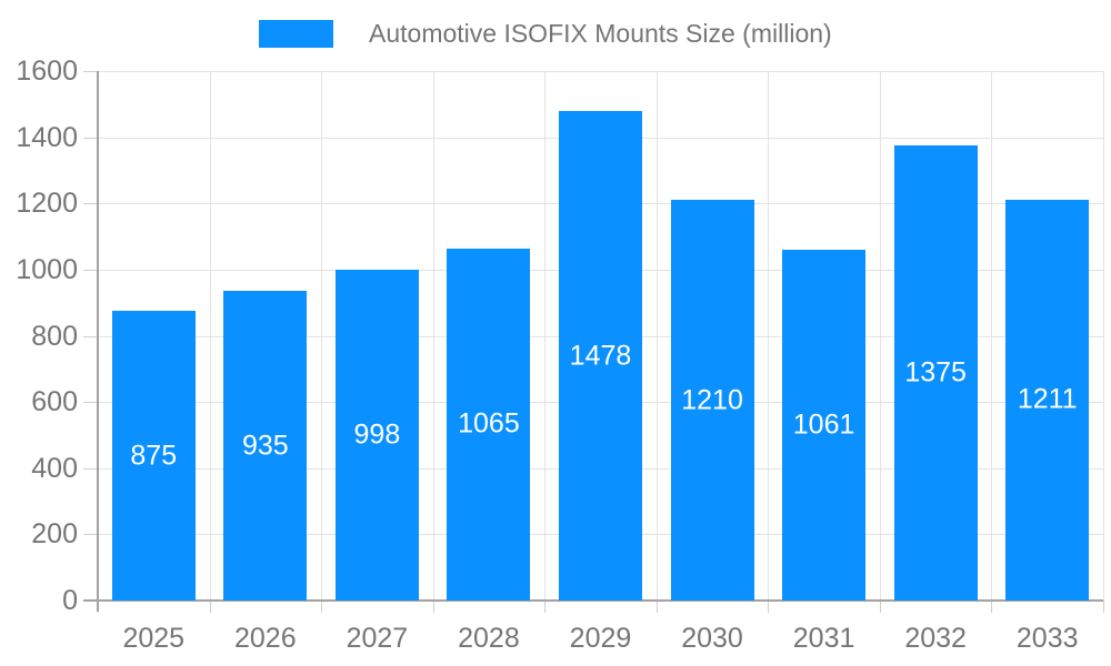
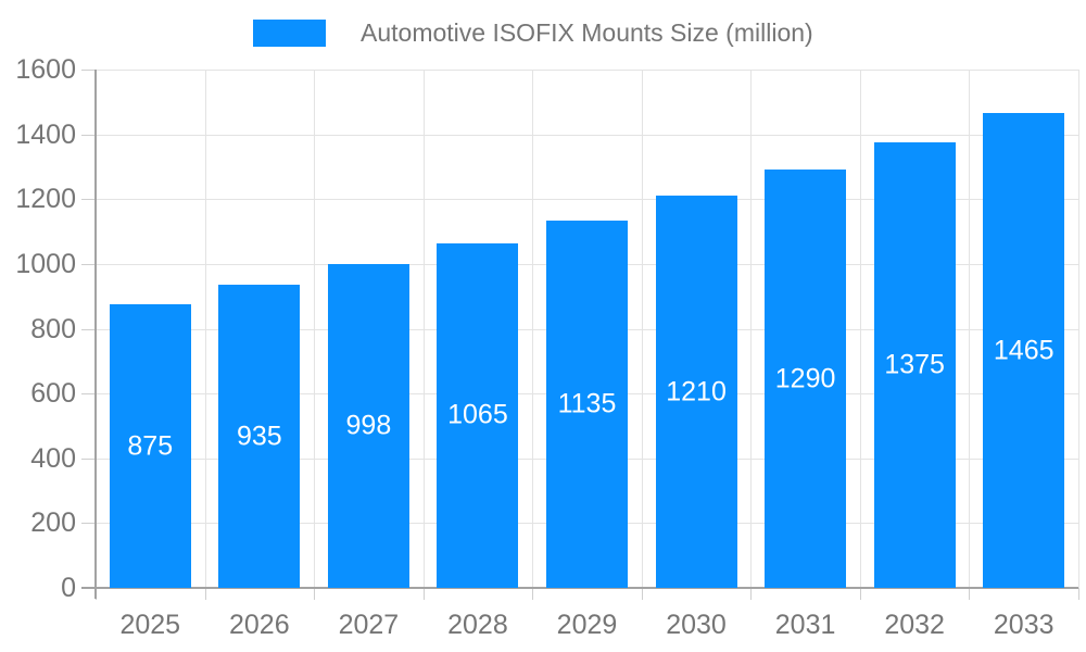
2029: 1478 -> 1135
2031: 1061 -> 1290
2033: 1211 -> 1465
